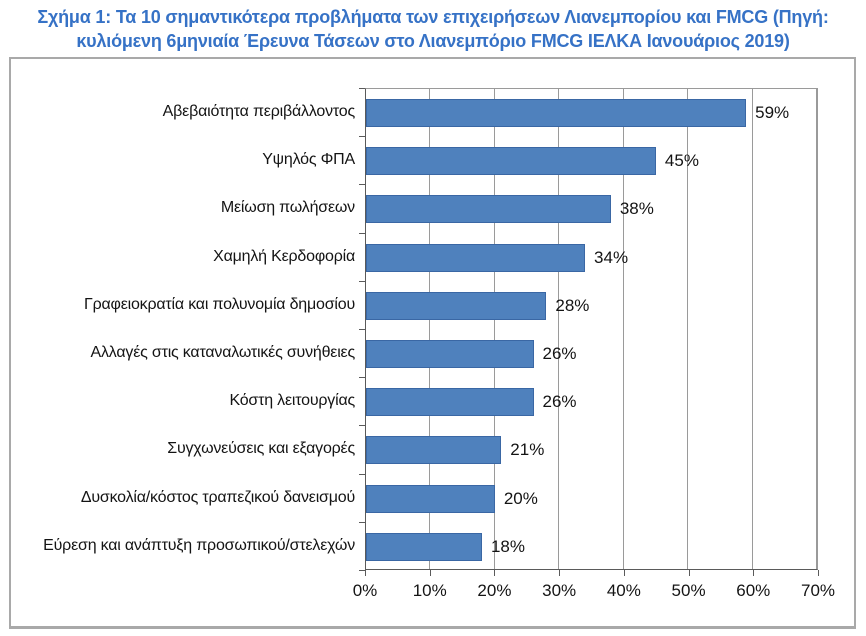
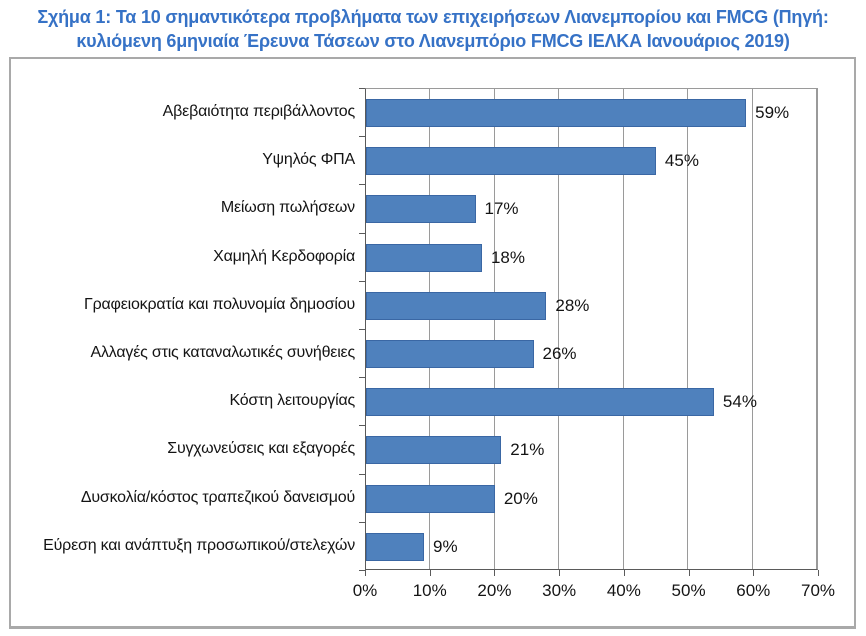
Μείωση πωλήσεων: 38% -> 17%
Χαμηλή Κερδοφορία: 34% -> 18%
Κόστη λειτουργίας: 26% -> 54%
Εύρεση και ανάπτυξη προσωπικού/στελεχών: 18% -> 9%
